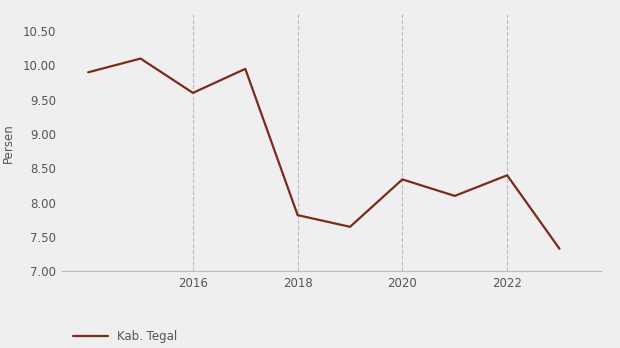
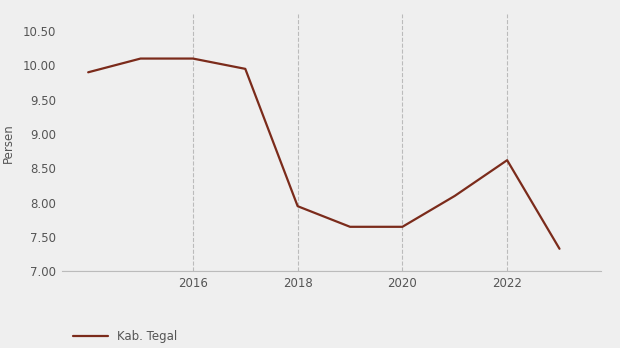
2016: 9.60 -> 10.10
2018: 7.82 -> 7.95
2020: 8.34 -> 7.65
2022: 8.40 -> 8.62
